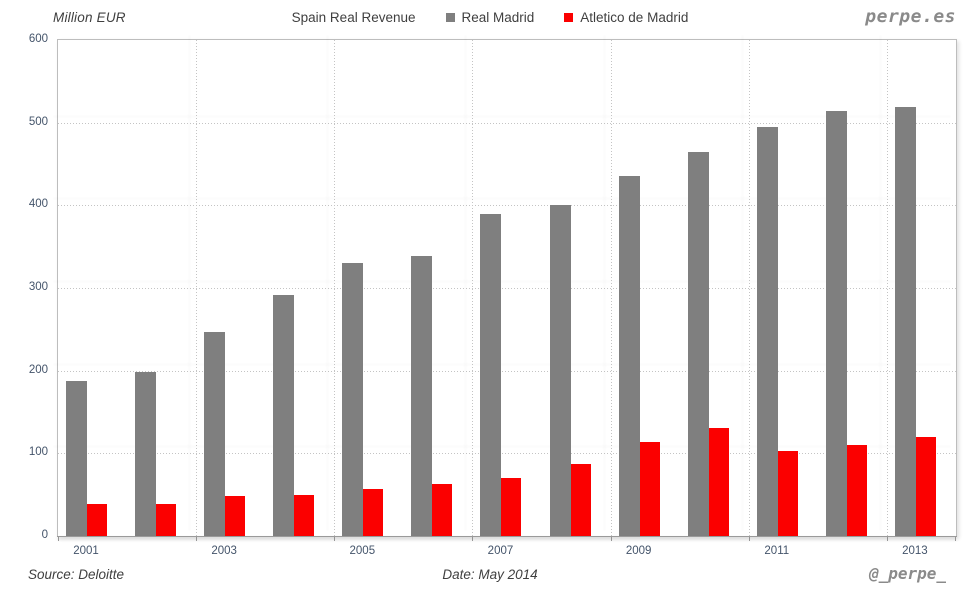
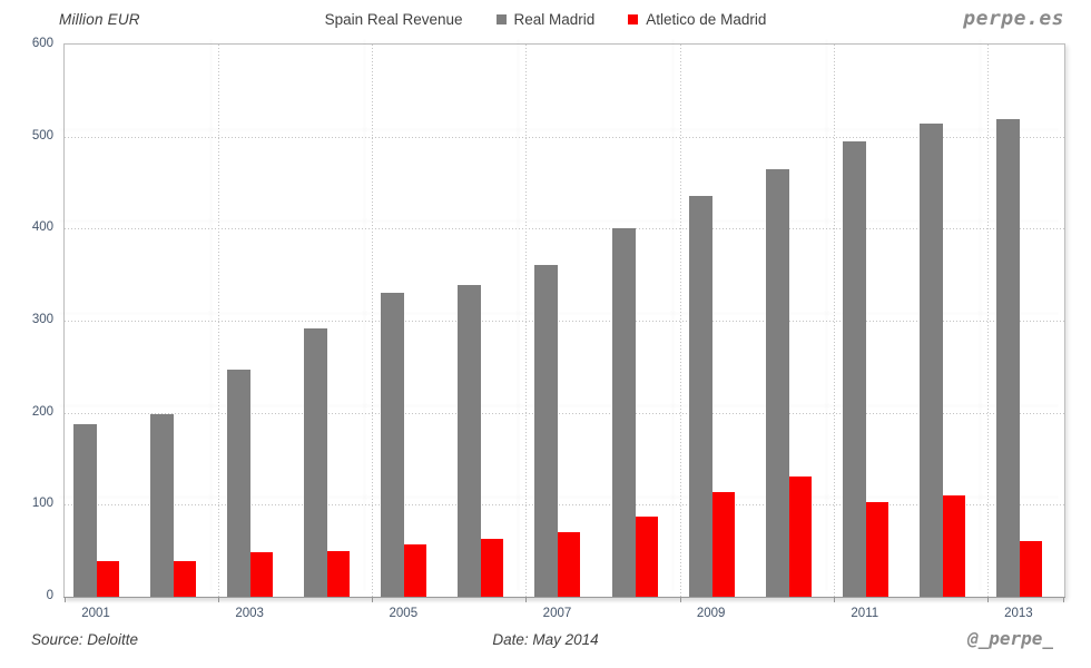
Real Madrid/2007: 390 -> 360
Atletico de Madrid/2013: 120 -> 60
